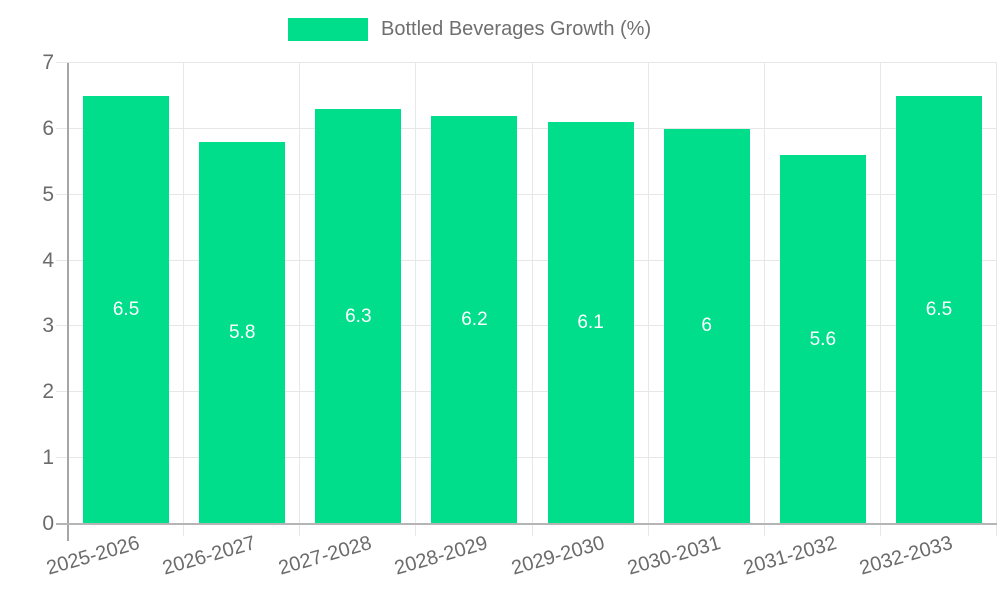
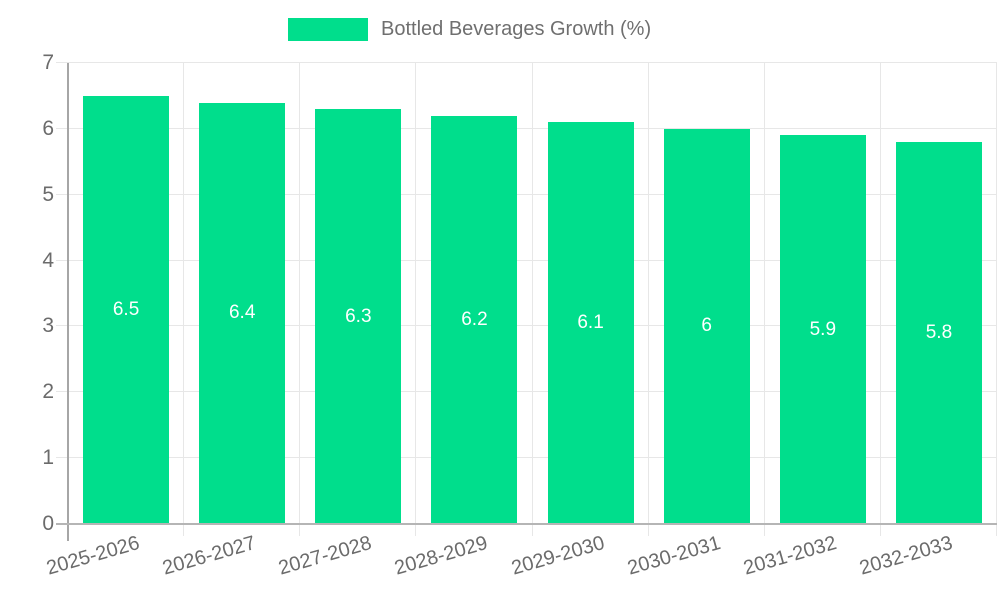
2026-2027: 5.8 -> 6.4
2031-2032: 5.6 -> 5.9
2032-2033: 6.5 -> 5.8
